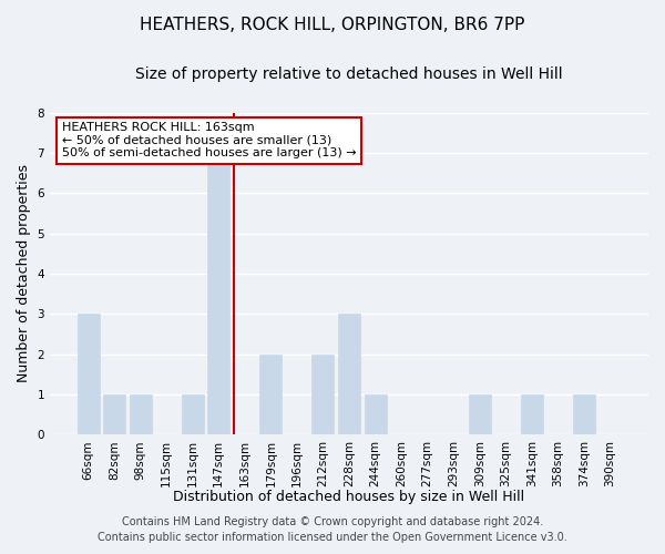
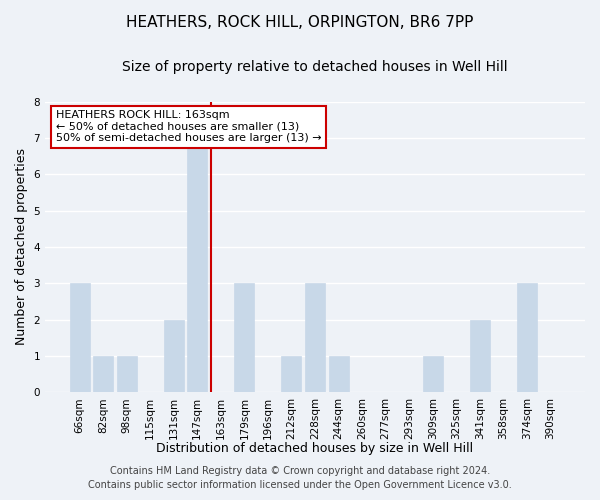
131sqm: 1 -> 2
179sqm: 2 -> 3
212sqm: 2 -> 1
341sqm: 1 -> 2
374sqm: 1 -> 3
